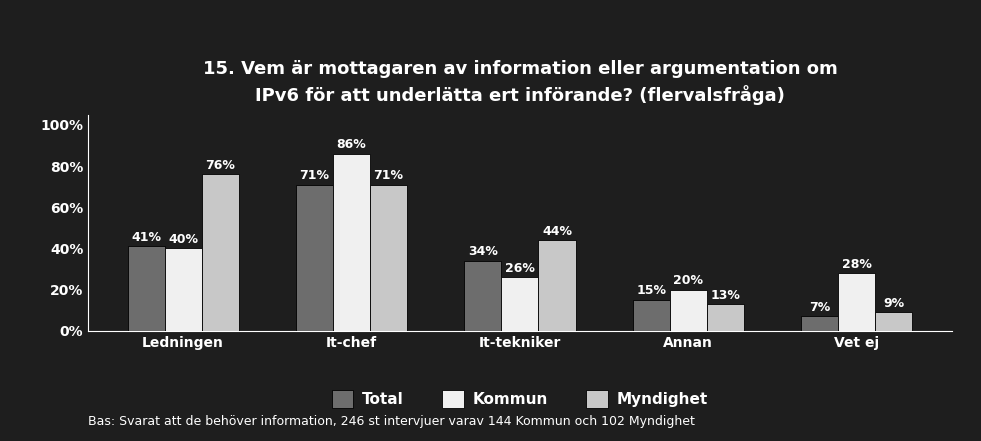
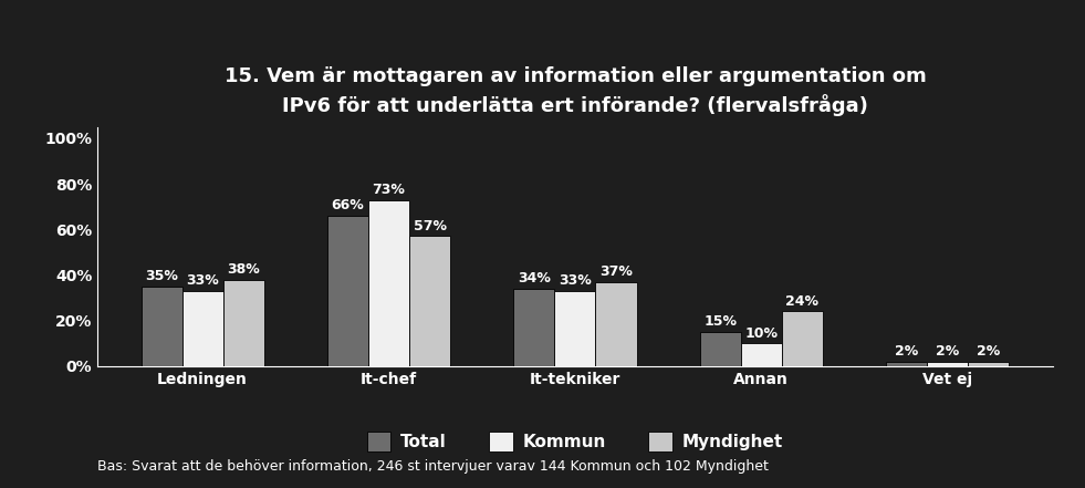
Total/Ledningen: 41% -> 35%
Kommun/Ledningen: 40% -> 33%
Myndighet/Ledningen: 76% -> 38%
Total/It-chef: 71% -> 66%
Kommun/It-chef: 86% -> 73%
Myndighet/It-chef: 71% -> 57%
Kommun/It-tekniker: 26% -> 33%
Myndighet/It-tekniker: 44% -> 37%
Kommun/Annan: 20% -> 10%
Myndighet/Annan: 13% -> 24%
Total/Vet ej: 7% -> 2%
Kommun/Vet ej: 28% -> 2%
Myndighet/Vet ej: 9% -> 2%
